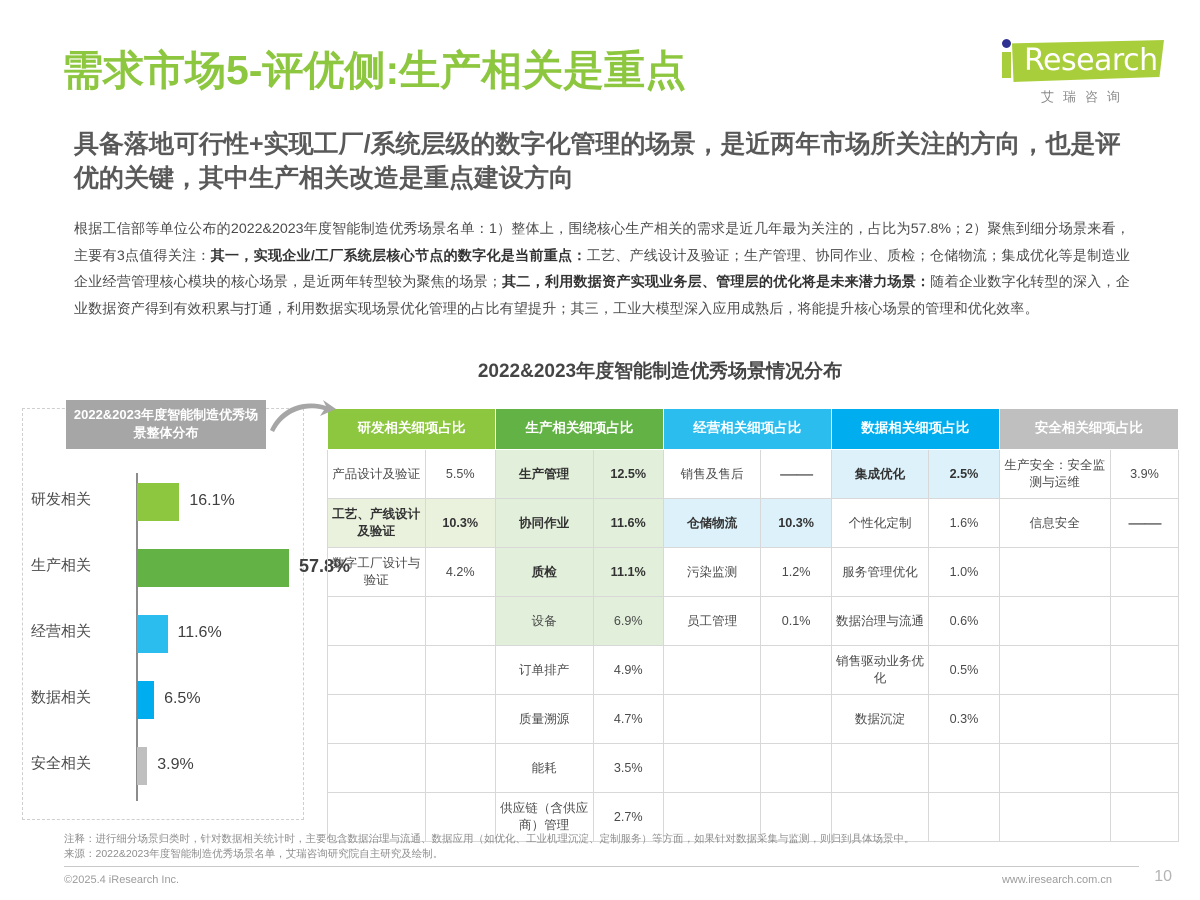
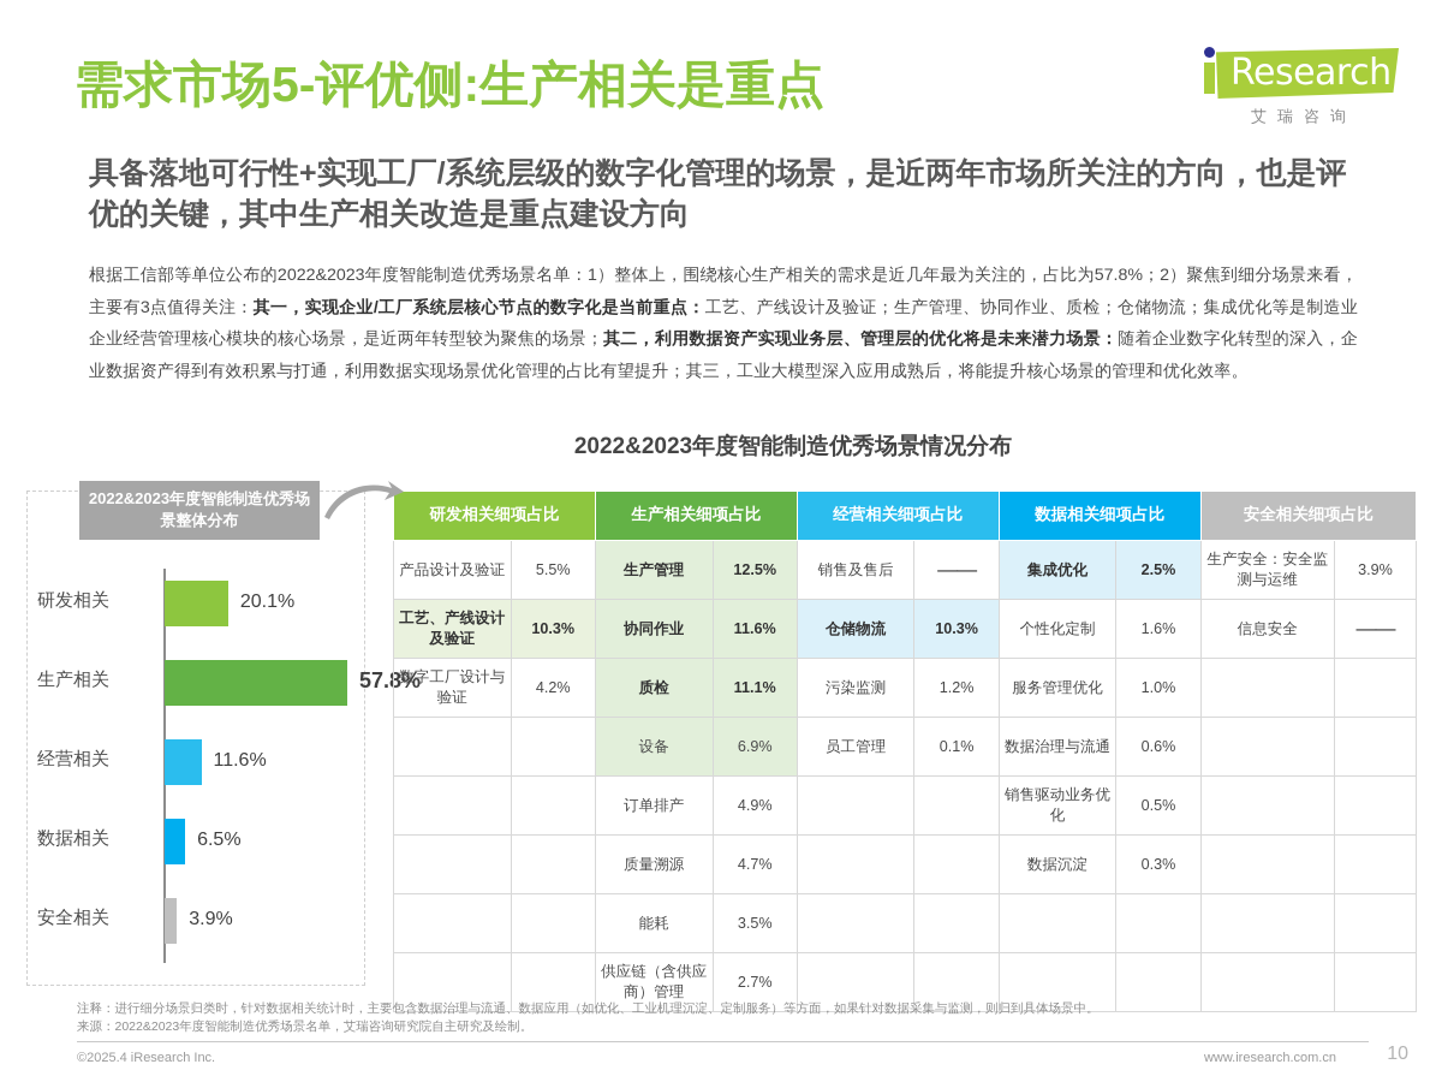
研发相关: 16.1% -> 20.1%
